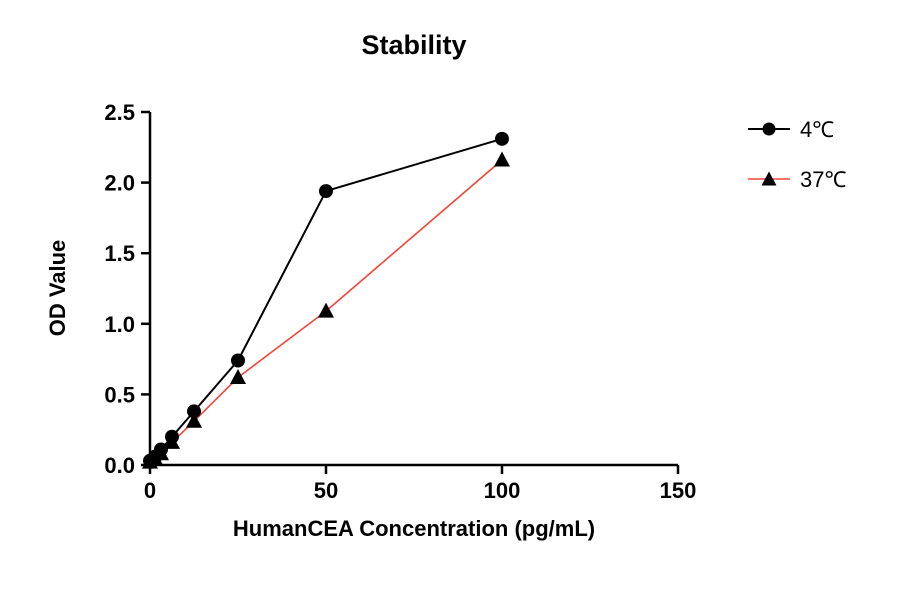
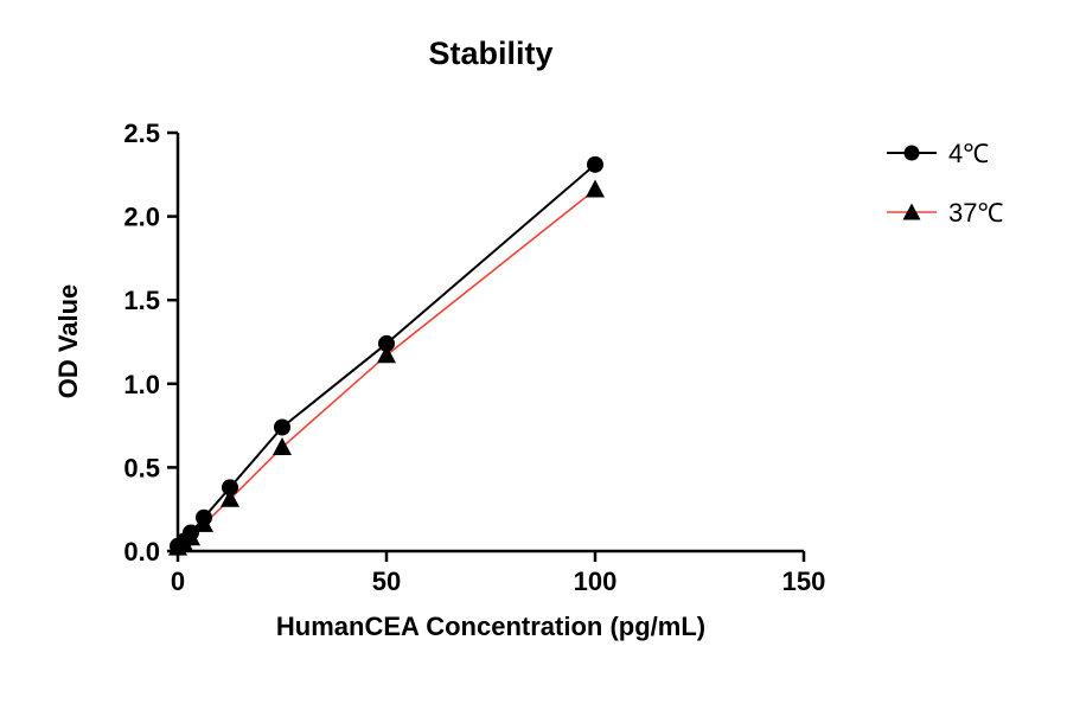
4℃/50: 1.94 -> 1.24
37℃/50: 1.09 -> 1.17
